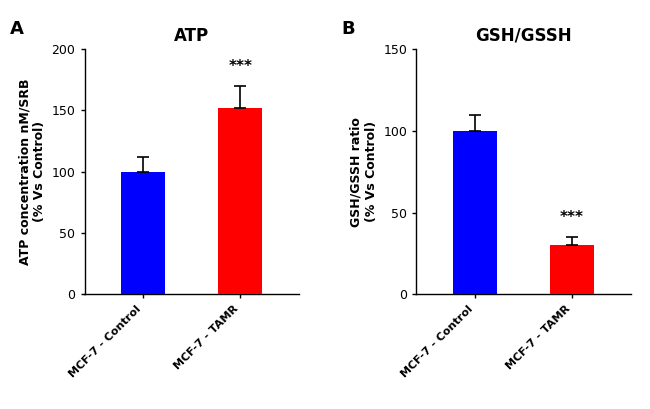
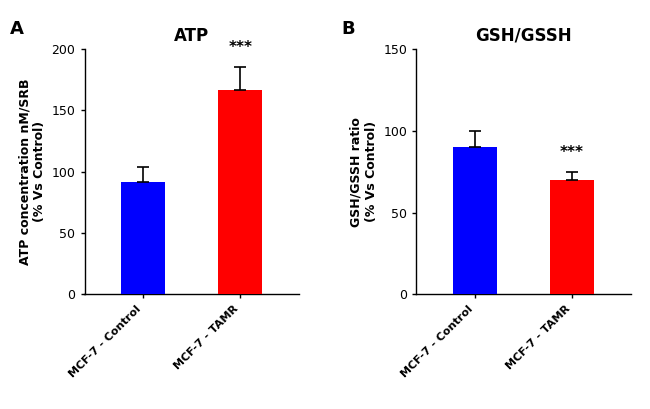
ATP/MCF-7 - Control: 100 -> 92
ATP/MCF-7 - TAMR: 152 -> 167
GSH/GSSH/MCF-7 - Control: 100 -> 90
GSH/GSSH/MCF-7 - TAMR: 30 -> 70
